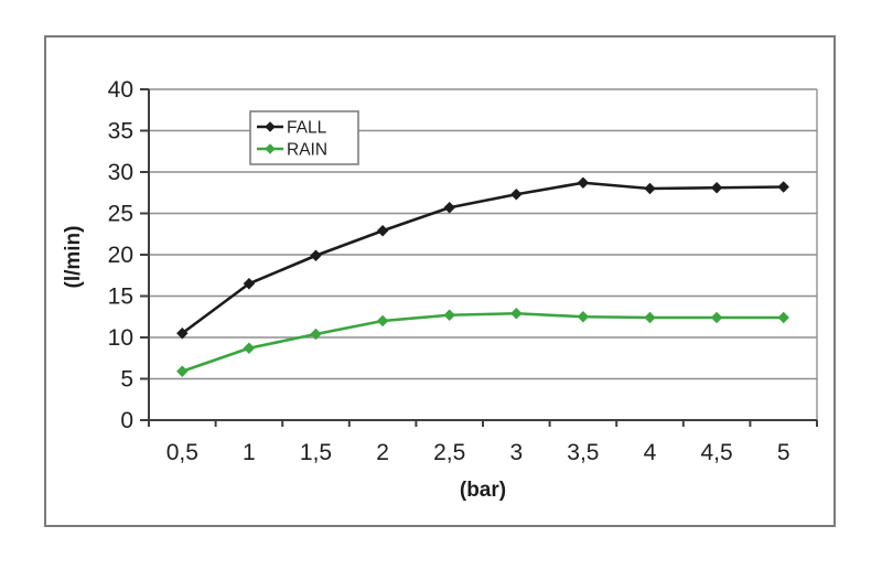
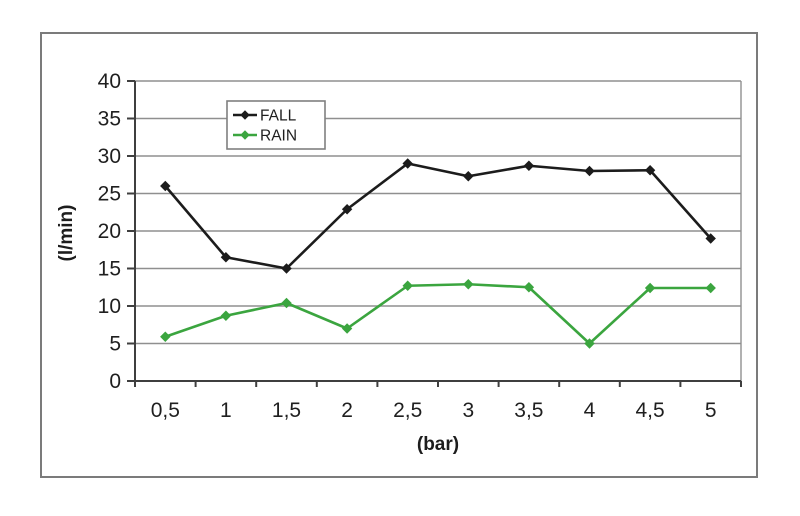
FALL/0,5: 10 -> 26
FALL/1,5: 20 -> 15
RAIN/2: 12 -> 7
FALL/2,5: 26 -> 29
RAIN/4: 12 -> 5
FALL/5: 28 -> 19
